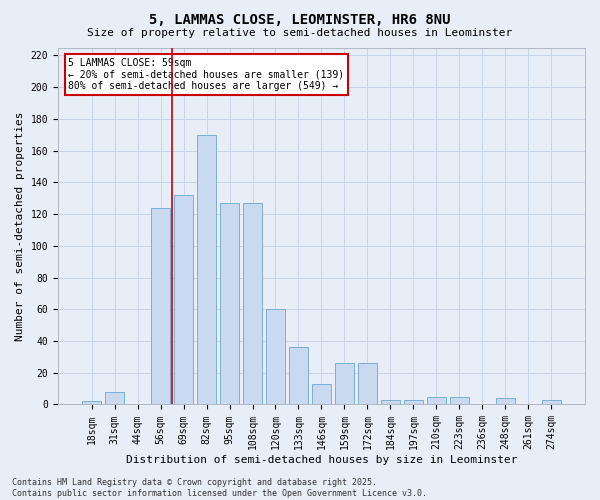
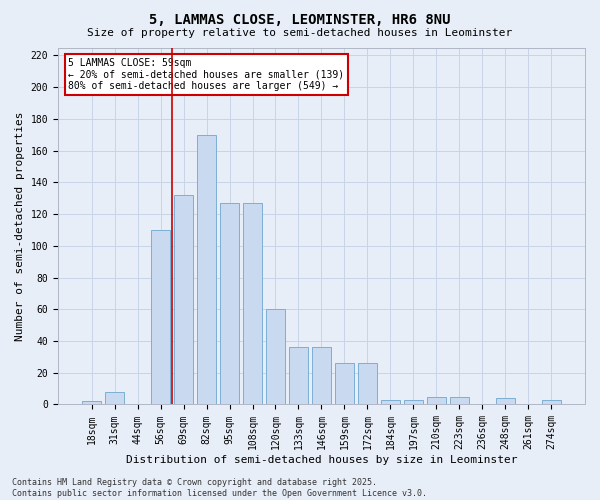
56sqm: 124 -> 110
146sqm: 13 -> 36
